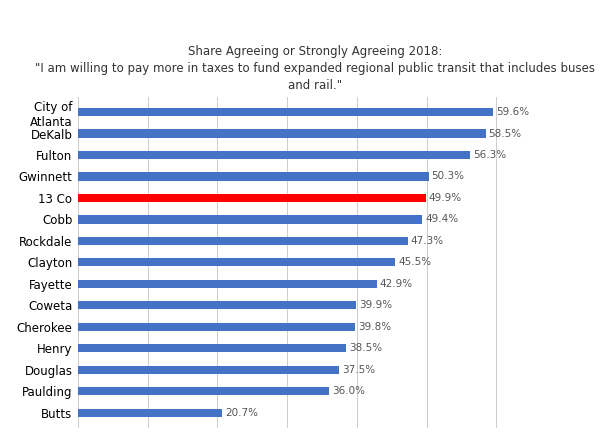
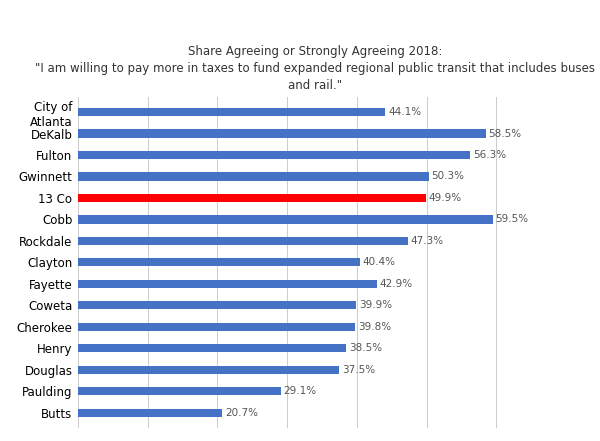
City of Atlanta: 59.6% -> 44.1%
Cobb: 49.4% -> 59.5%
Clayton: 45.5% -> 40.4%
Paulding: 36.0% -> 29.1%
